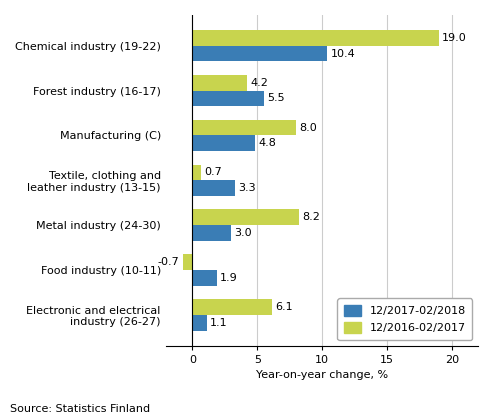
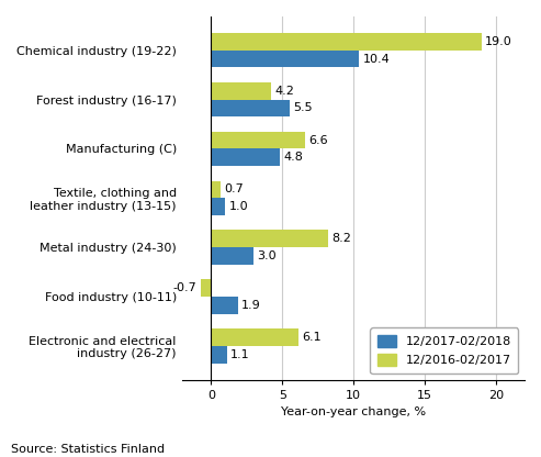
12/2016-02/2017/Manufacturing (C): 8.0 -> 6.6
12/2017-02/2018/Textile, clothing and leather industry (13-15): 3.3 -> 1.0
